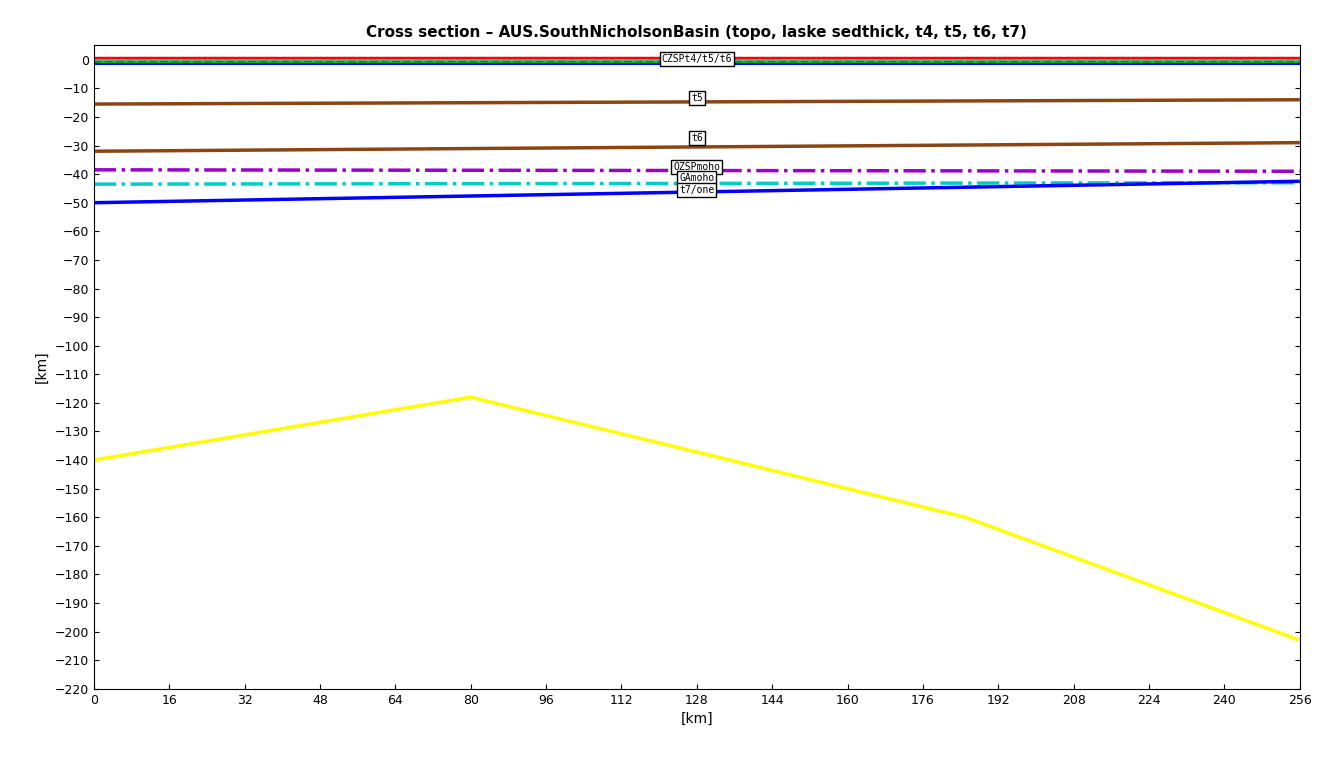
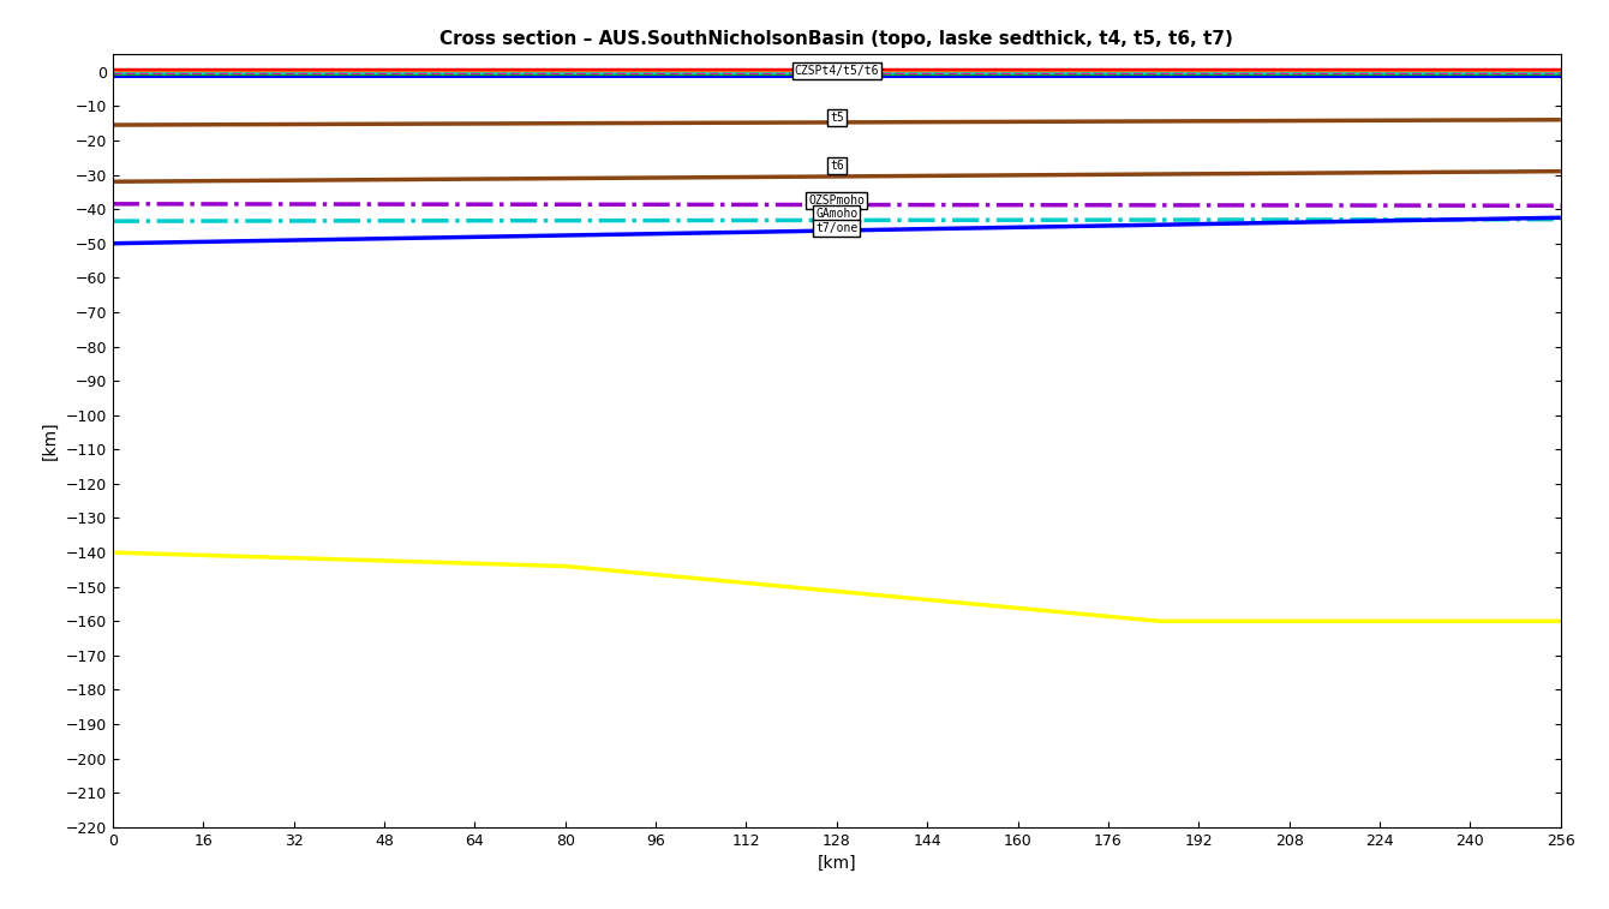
80: -118 -> -144
256: -203 -> -160
